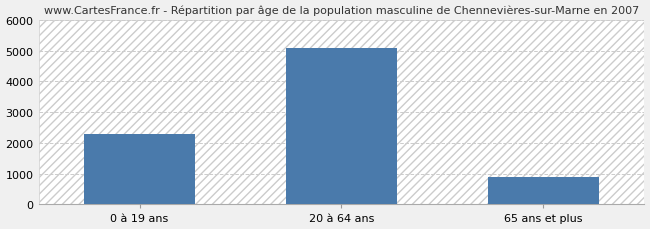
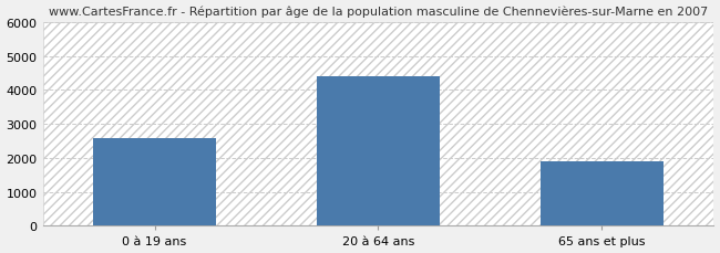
0 à 19 ans: 2300 -> 2600
20 à 64 ans: 5100 -> 4400
65 ans et plus: 900 -> 1900
